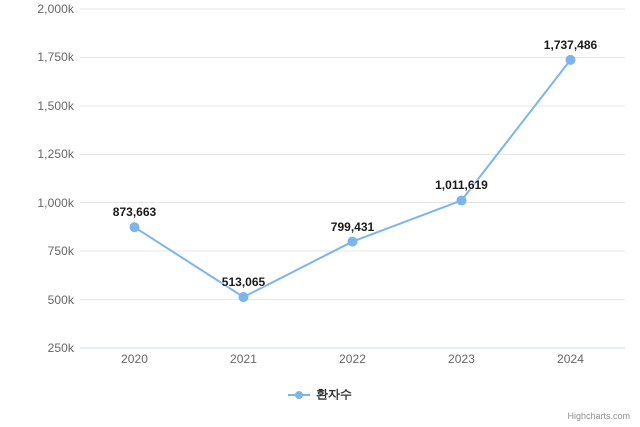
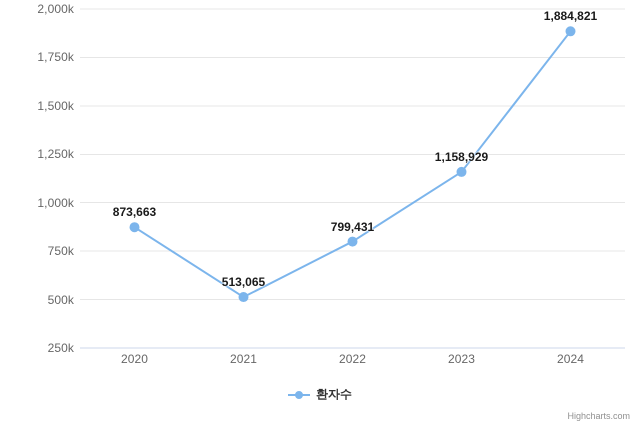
2023: 1,011,619 -> 1,158,929
2024: 1,737,486 -> 1,884,821
